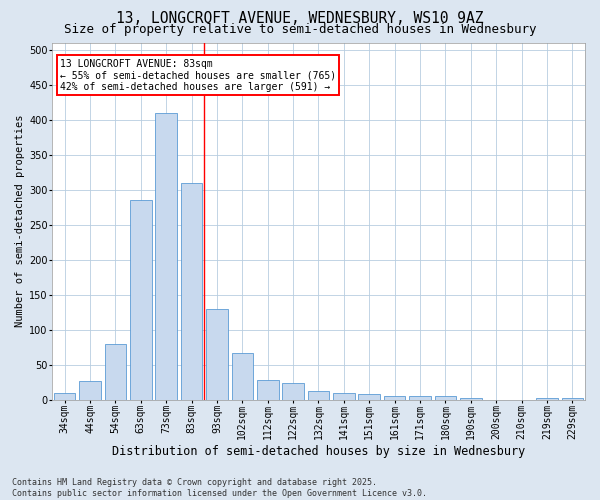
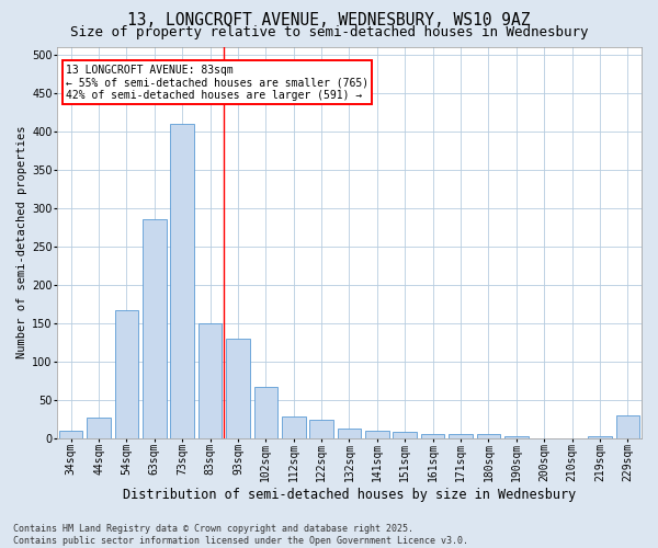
54sqm: 80 -> 166
83sqm: 310 -> 150
229sqm: 2 -> 30
